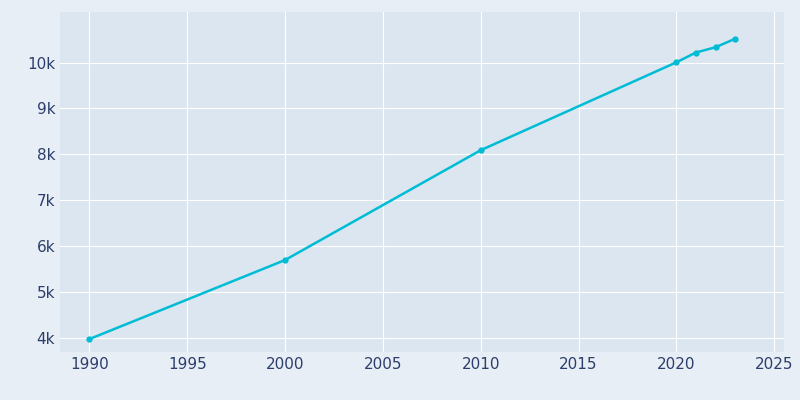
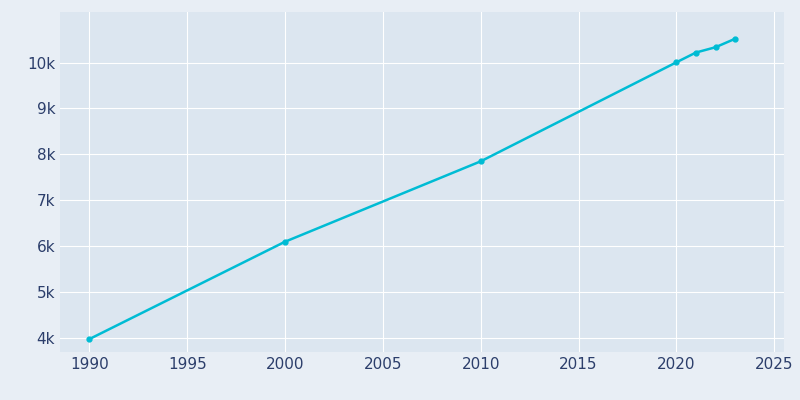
2000: 5.70k -> 6.10k
2010: 8.09k -> 7.85k
